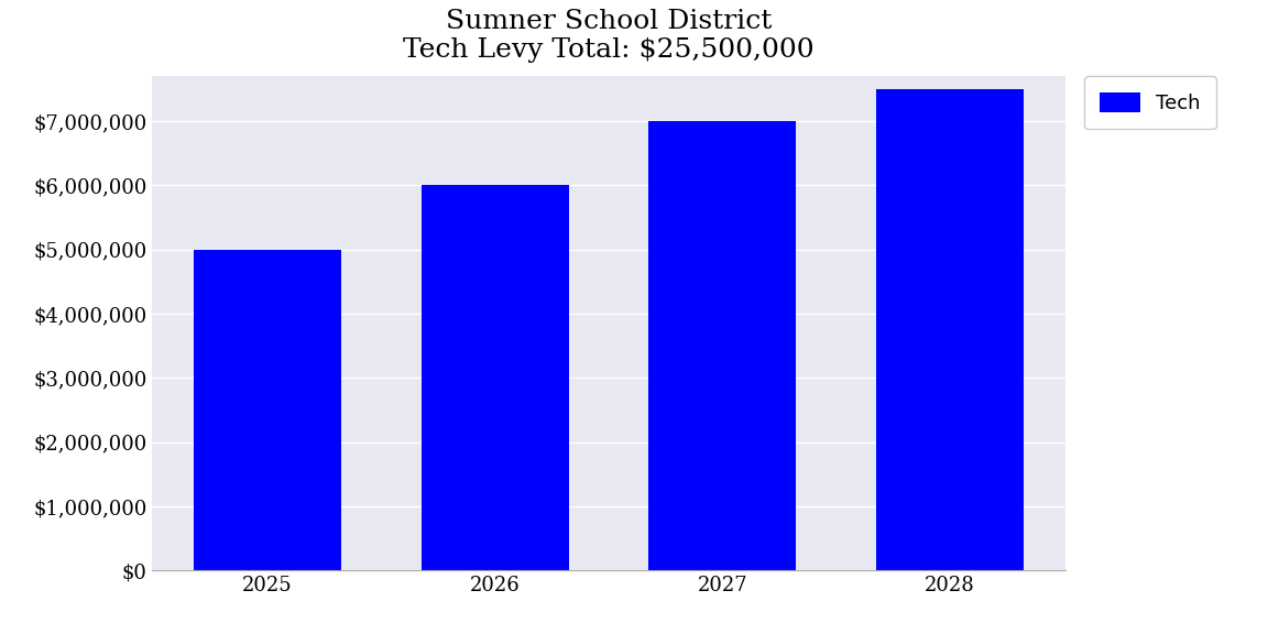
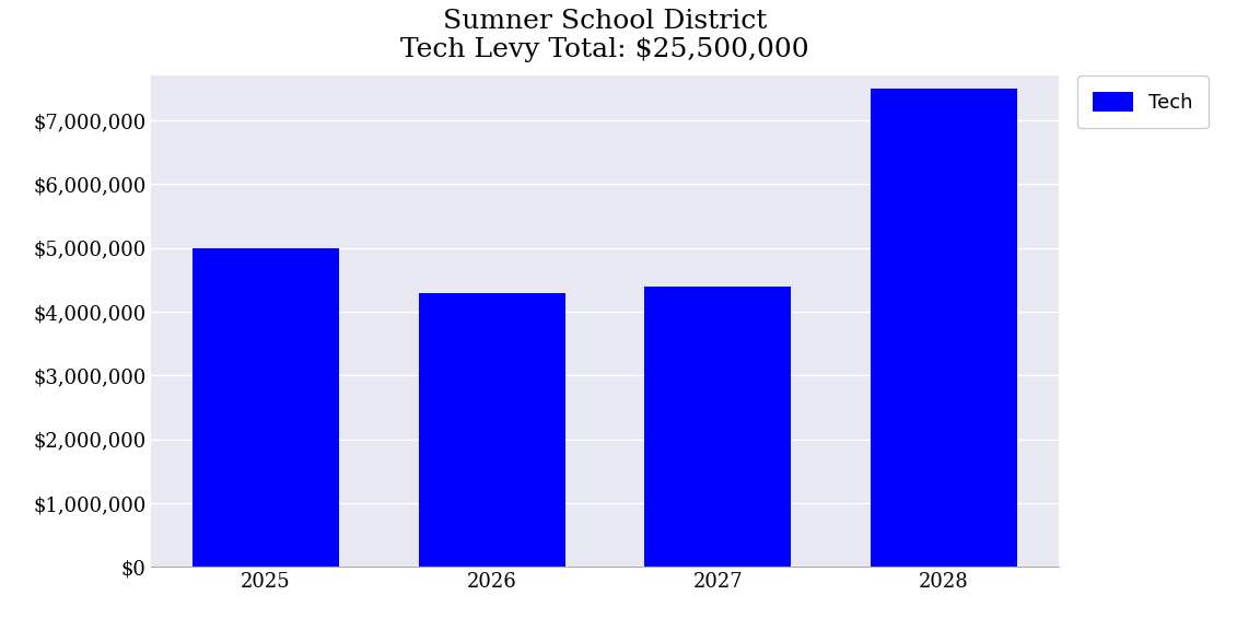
2026: $6,000,000 -> $4,300,000
2027: $7,000,000 -> $4,400,000
